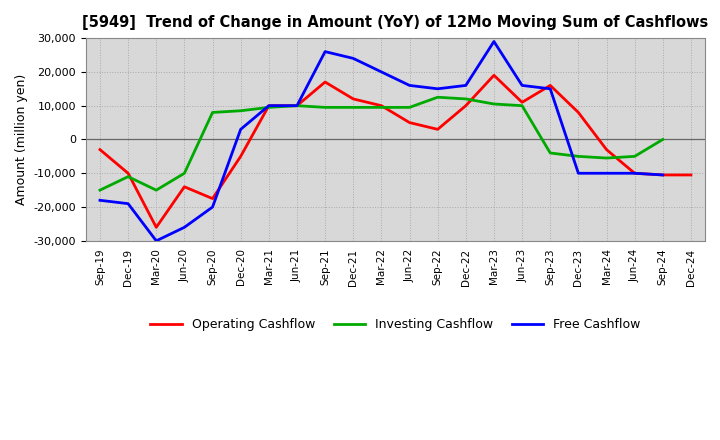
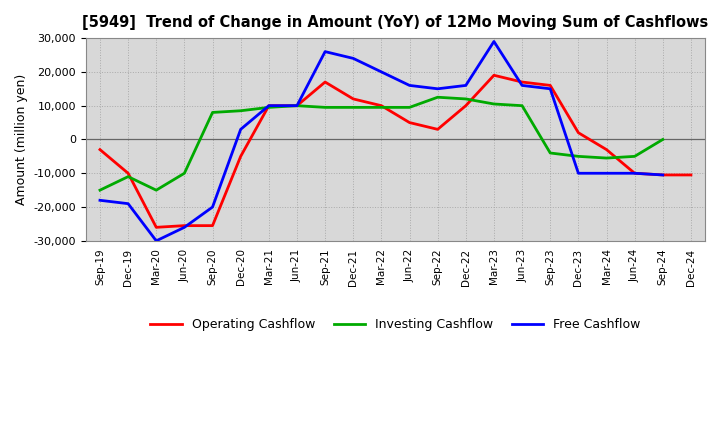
Operating Cashflow/Jun-20: -14,000 -> -25,500
Operating Cashflow/Sep-20: -17,500 -> -25,500
Operating Cashflow/Jun-23: 11,000 -> 17,000
Operating Cashflow/Dec-23: 8,000 -> 2,000
